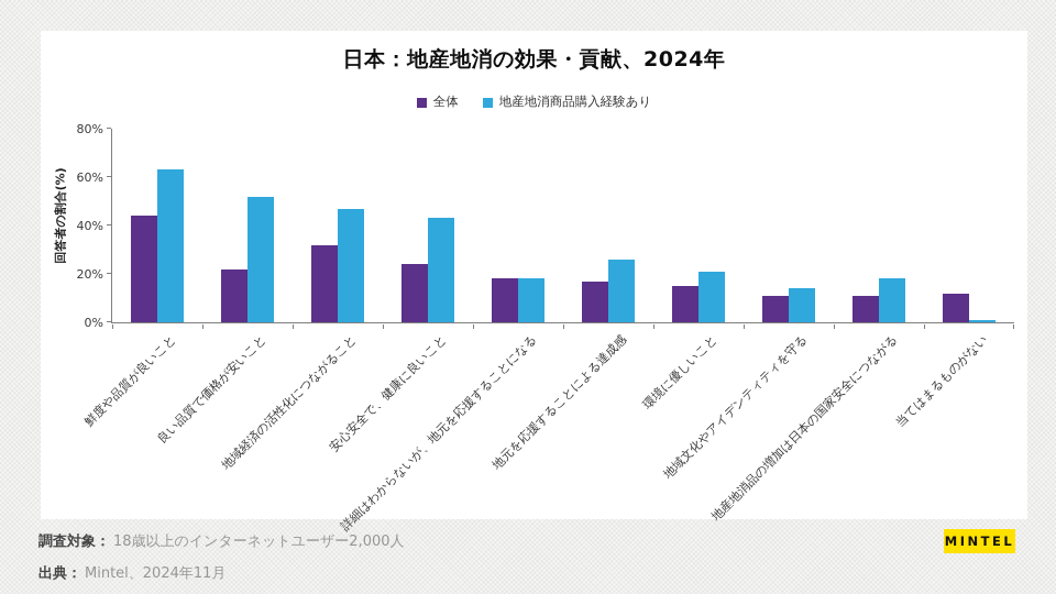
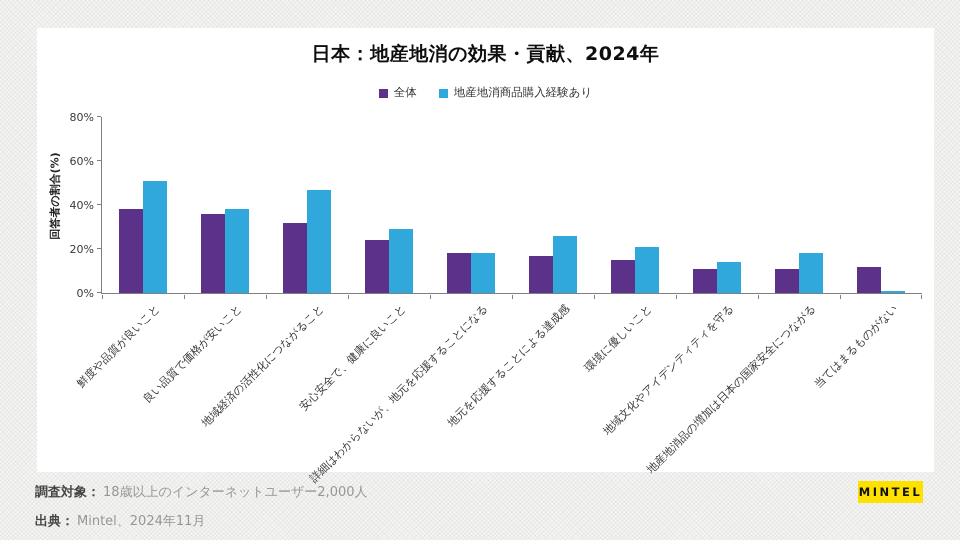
全体/鮮度や品質が良いこと: 44% -> 38%
地産地消商品購入経験あり/鮮度や品質が良いこと: 63% -> 51%
全体/良い品質で価格が安いこと: 22% -> 36%
地産地消商品購入経験あり/良い品質で価格が安いこと: 52% -> 38%
地産地消商品購入経験あり/安心安全で、健康に良いこと: 43% -> 29%
